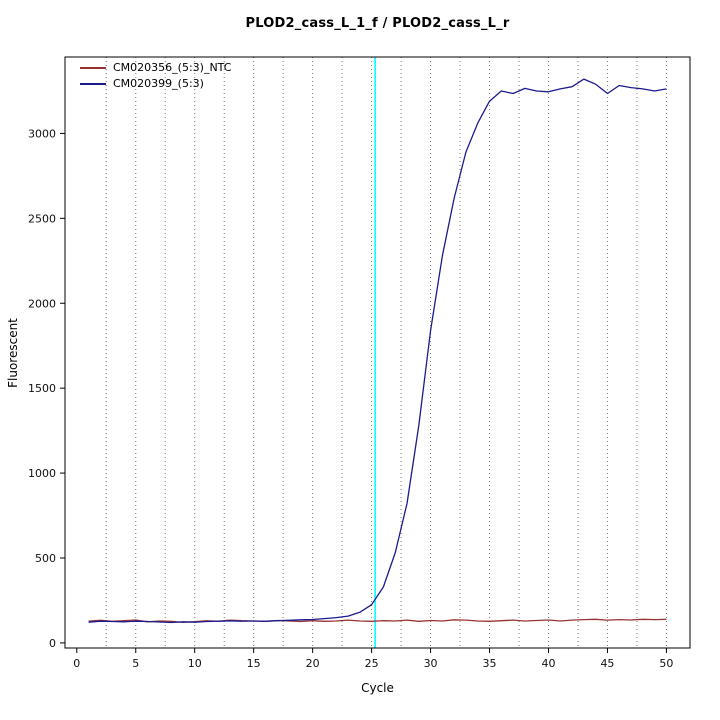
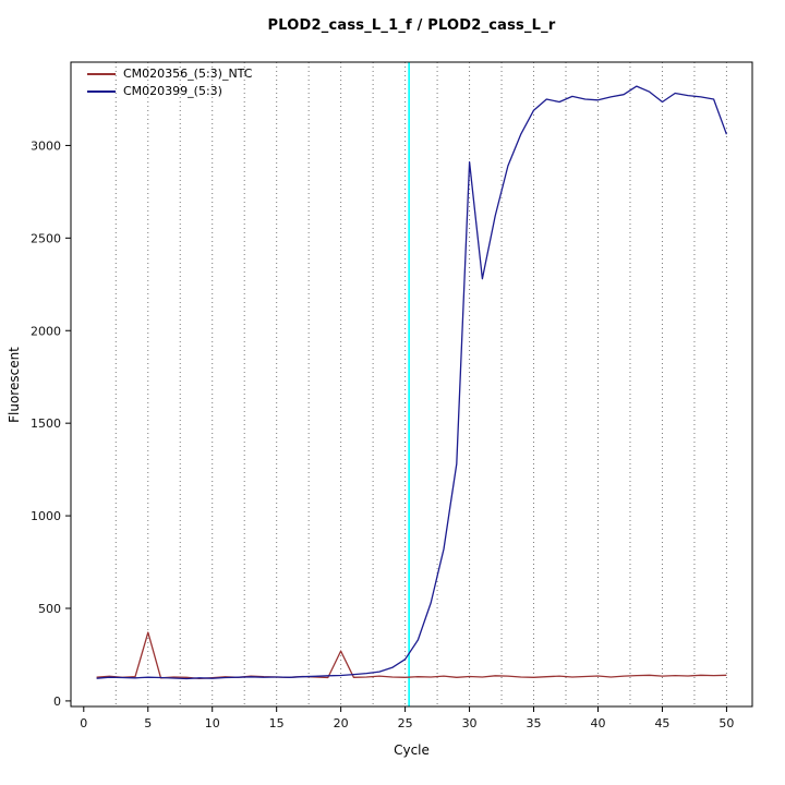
CM020356_(5:3)_NTC/5: 140 -> 370
CM020356_(5:3)_NTC/20: 130 -> 270
CM020399_(5:3)/30: 1840 -> 2910
CM020399_(5:3)/50: 3260 -> 3060
